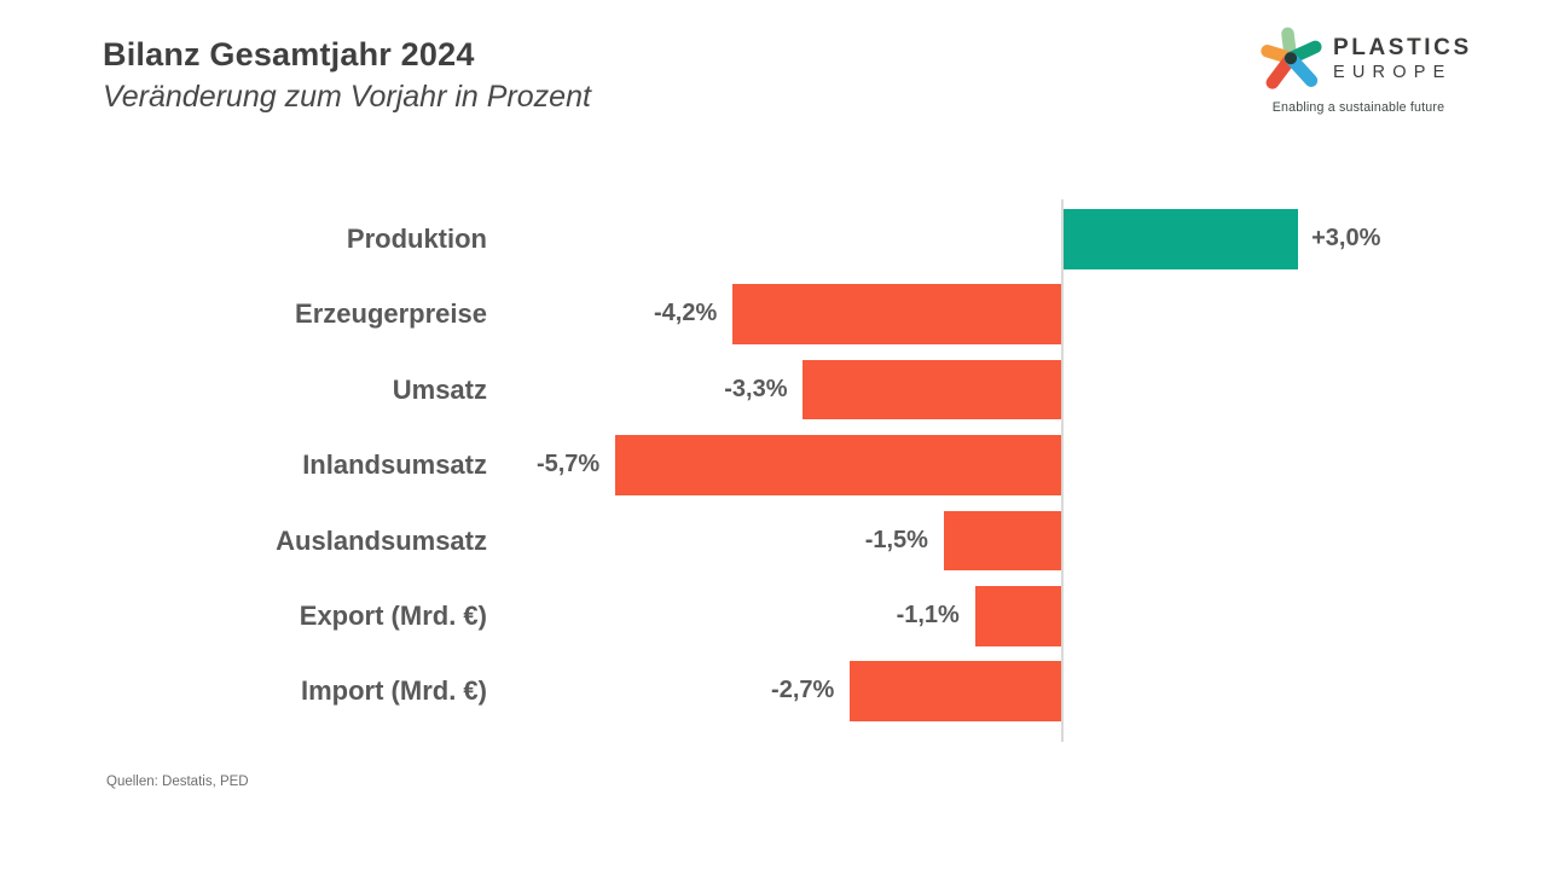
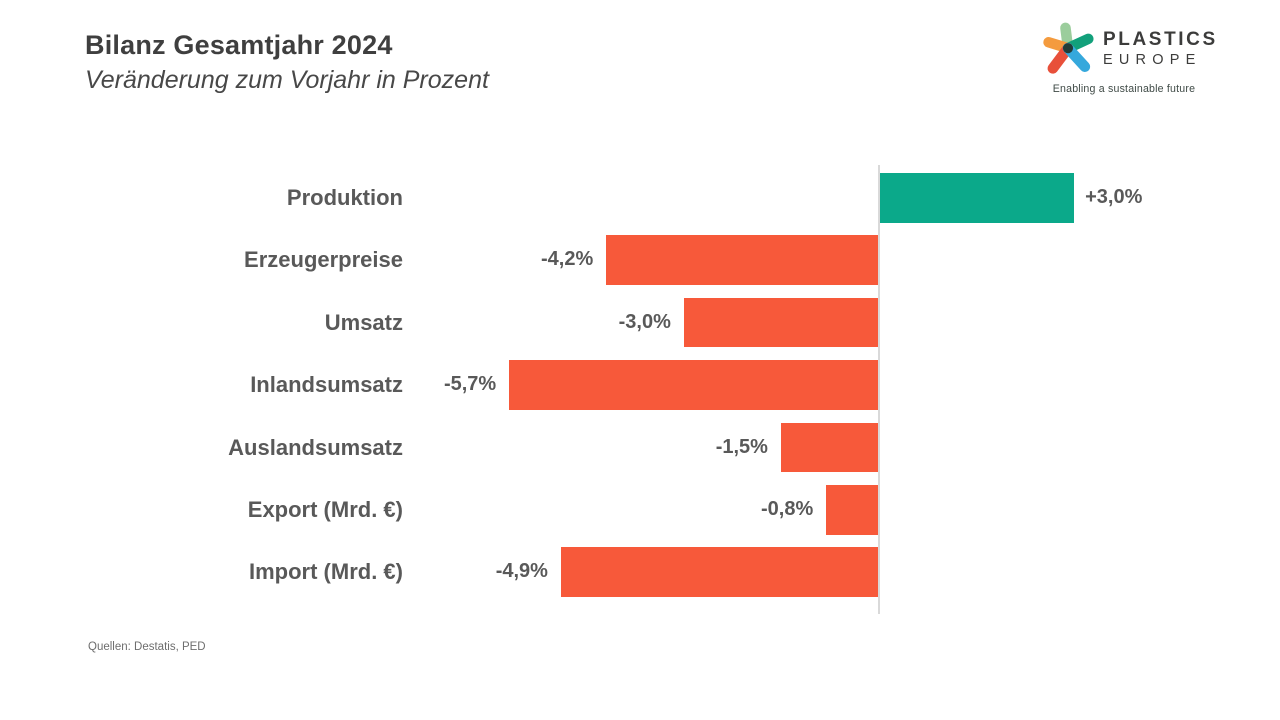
Umsatz: -3,3% -> -3,0%
Export (Mrd. €): -1,1% -> -0,8%
Import (Mrd. €): -2,7% -> -4,9%
